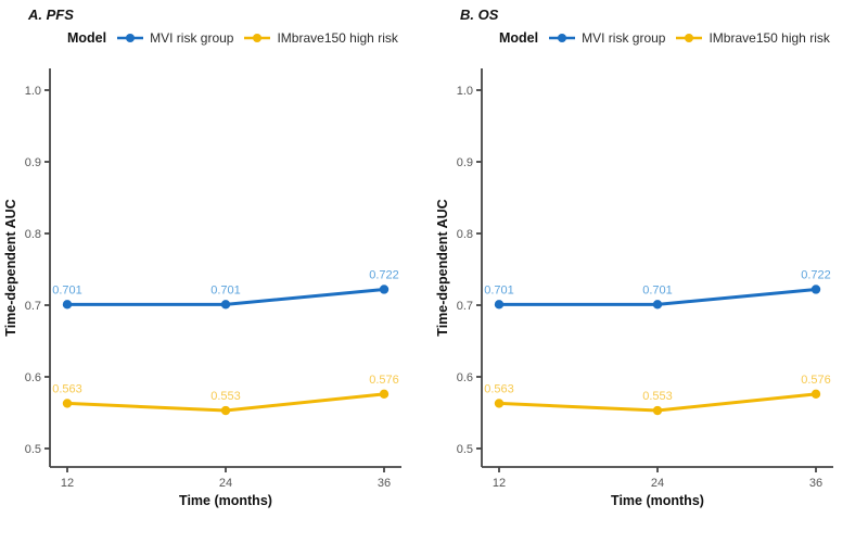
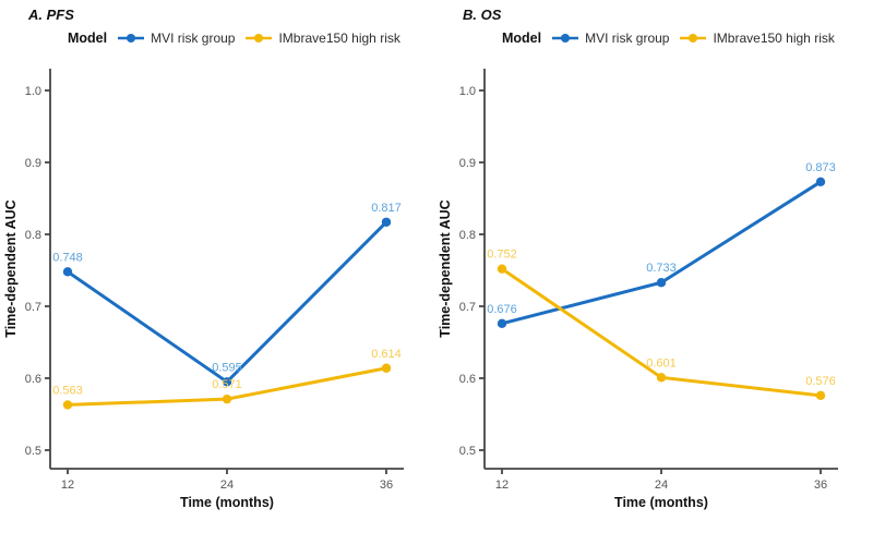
A. PFS/MVI risk group/12: 0.701 -> 0.748
A. PFS/MVI risk group/24: 0.701 -> 0.595
A. PFS/IMbrave150 high risk/24: 0.553 -> 0.571
A. PFS/MVI risk group/36: 0.722 -> 0.817
A. PFS/IMbrave150 high risk/36: 0.576 -> 0.614
B. OS/MVI risk group/12: 0.701 -> 0.676
B. OS/IMbrave150 high risk/12: 0.563 -> 0.752
B. OS/MVI risk group/24: 0.701 -> 0.733
B. OS/IMbrave150 high risk/24: 0.553 -> 0.601
B. OS/MVI risk group/36: 0.722 -> 0.873
